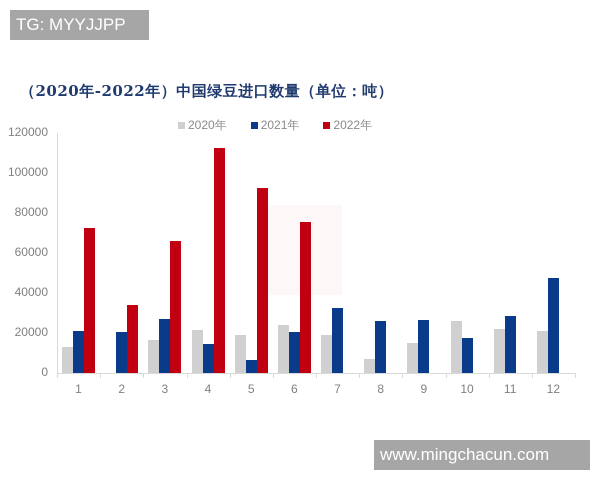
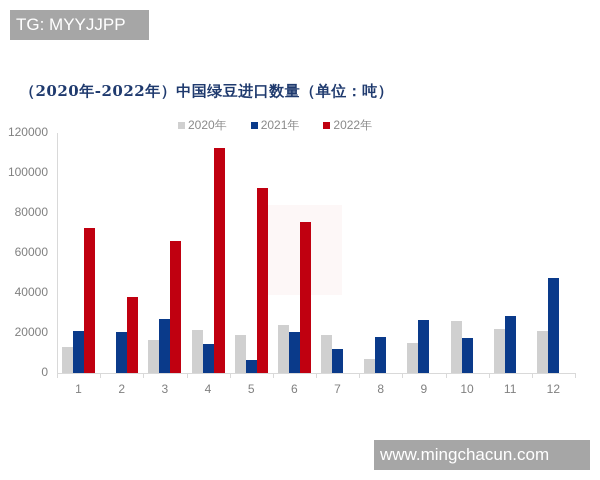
2022年/2: 34000 -> 38000
2021年/7: 32000 -> 12000
2021年/8: 26000 -> 18000
